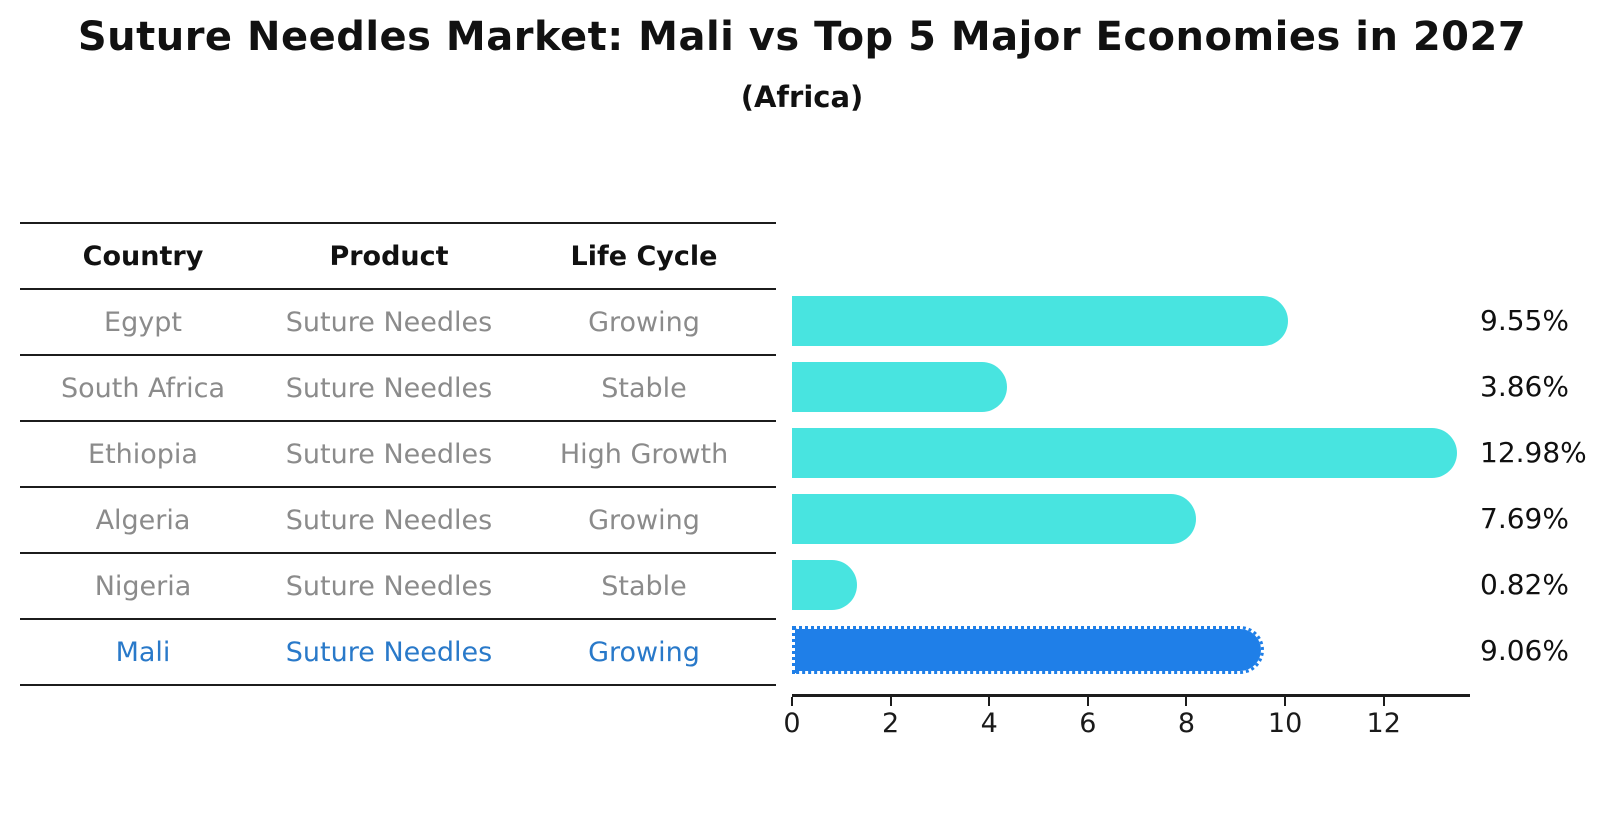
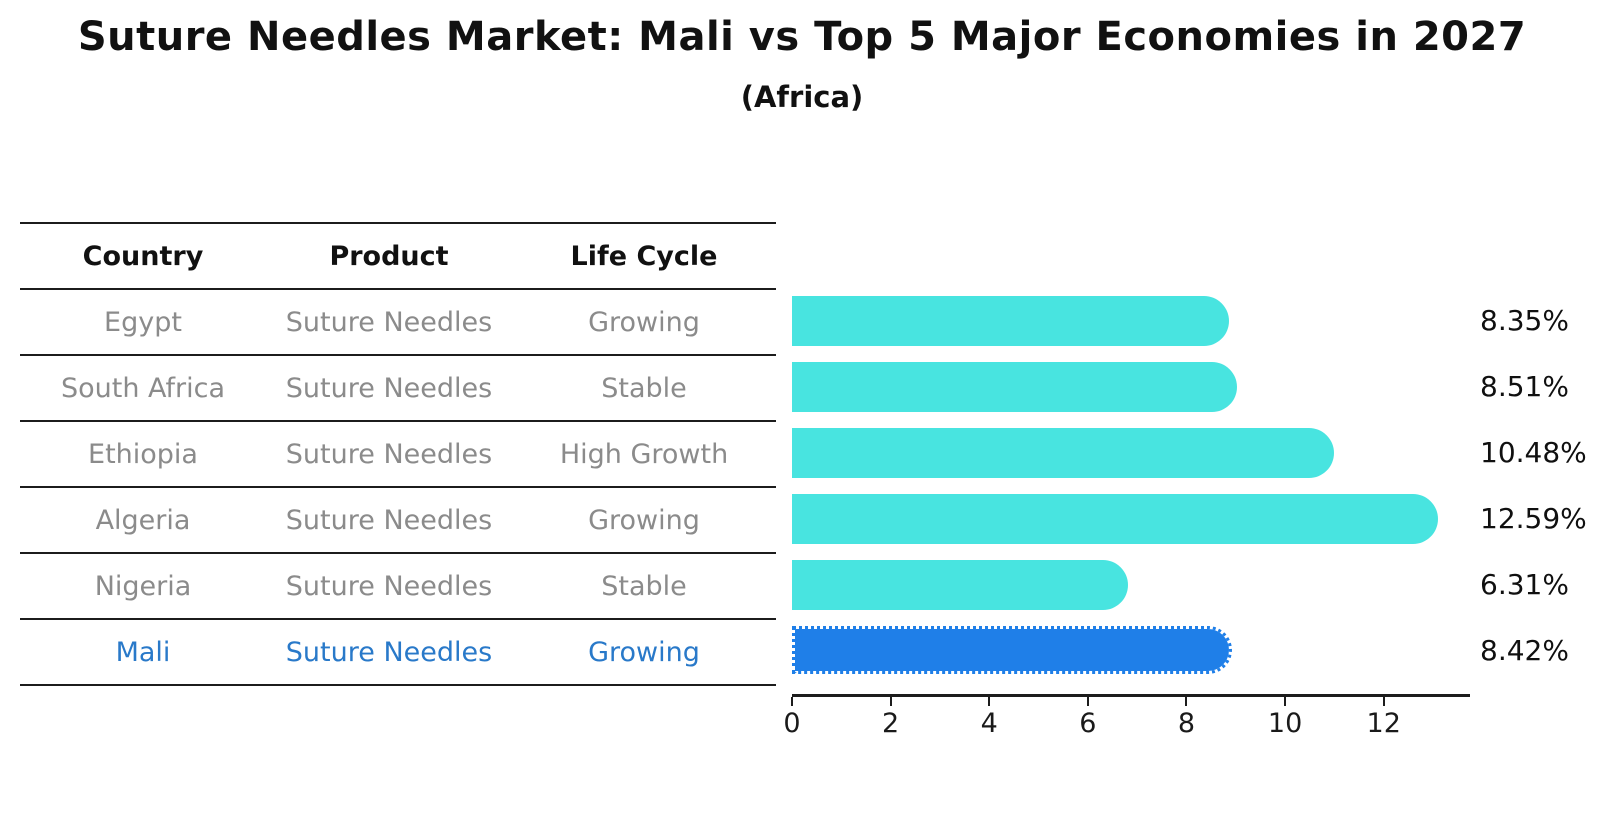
Egypt: 9.55% -> 8.35%
South Africa: 3.86% -> 8.51%
Ethiopia: 12.98% -> 10.48%
Algeria: 7.69% -> 12.59%
Nigeria: 0.82% -> 6.31%
Mali: 9.06% -> 8.42%
